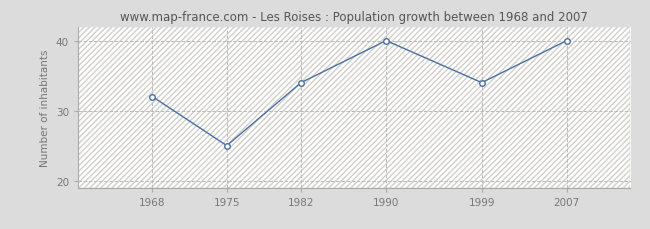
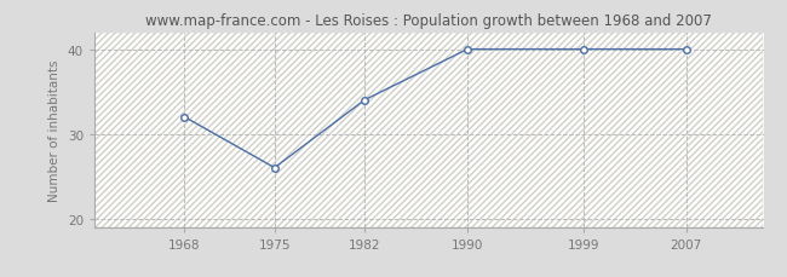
1975: 25 -> 26
1999: 34 -> 40
